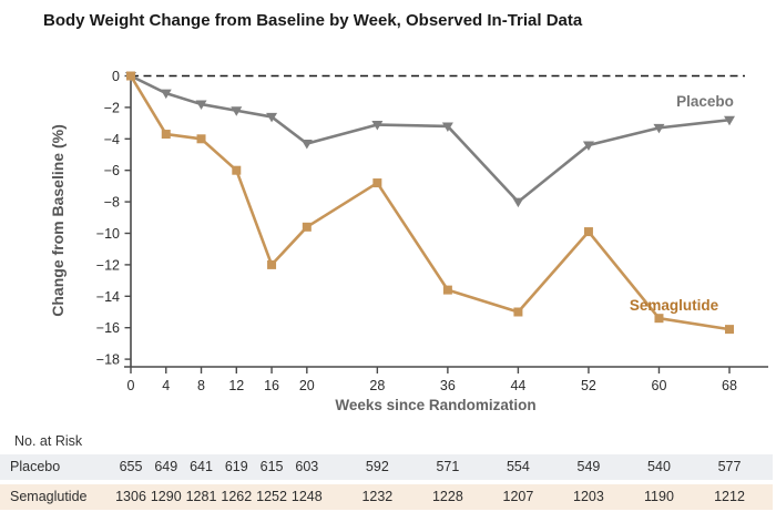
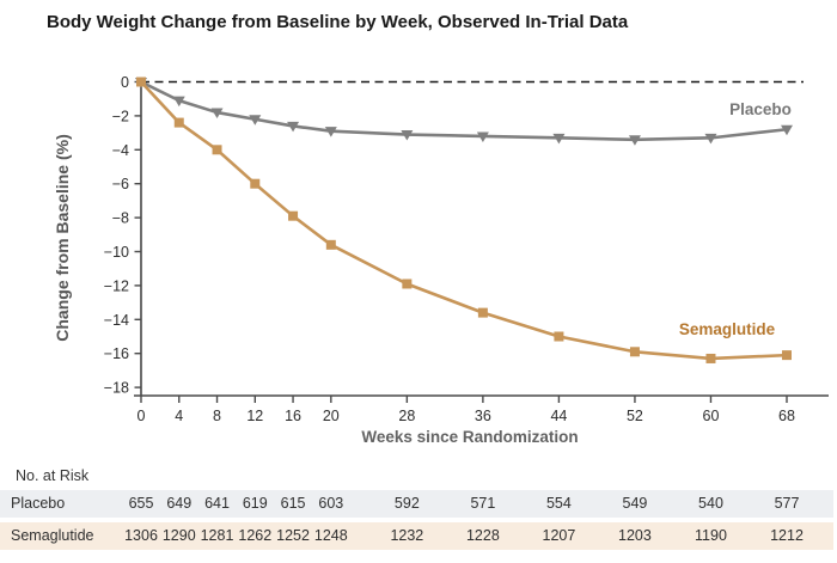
Semaglutide/4: -3.7 -> -2.4
Semaglutide/16: -12.0 -> -7.9
Placebo/20: -4.3 -> -2.9
Semaglutide/28: -6.8 -> -11.9
Placebo/44: -8.0 -> -3.3
Placebo/52: -4.4 -> -3.4
Semaglutide/52: -9.9 -> -15.9
Semaglutide/60: -15.4 -> -16.3
